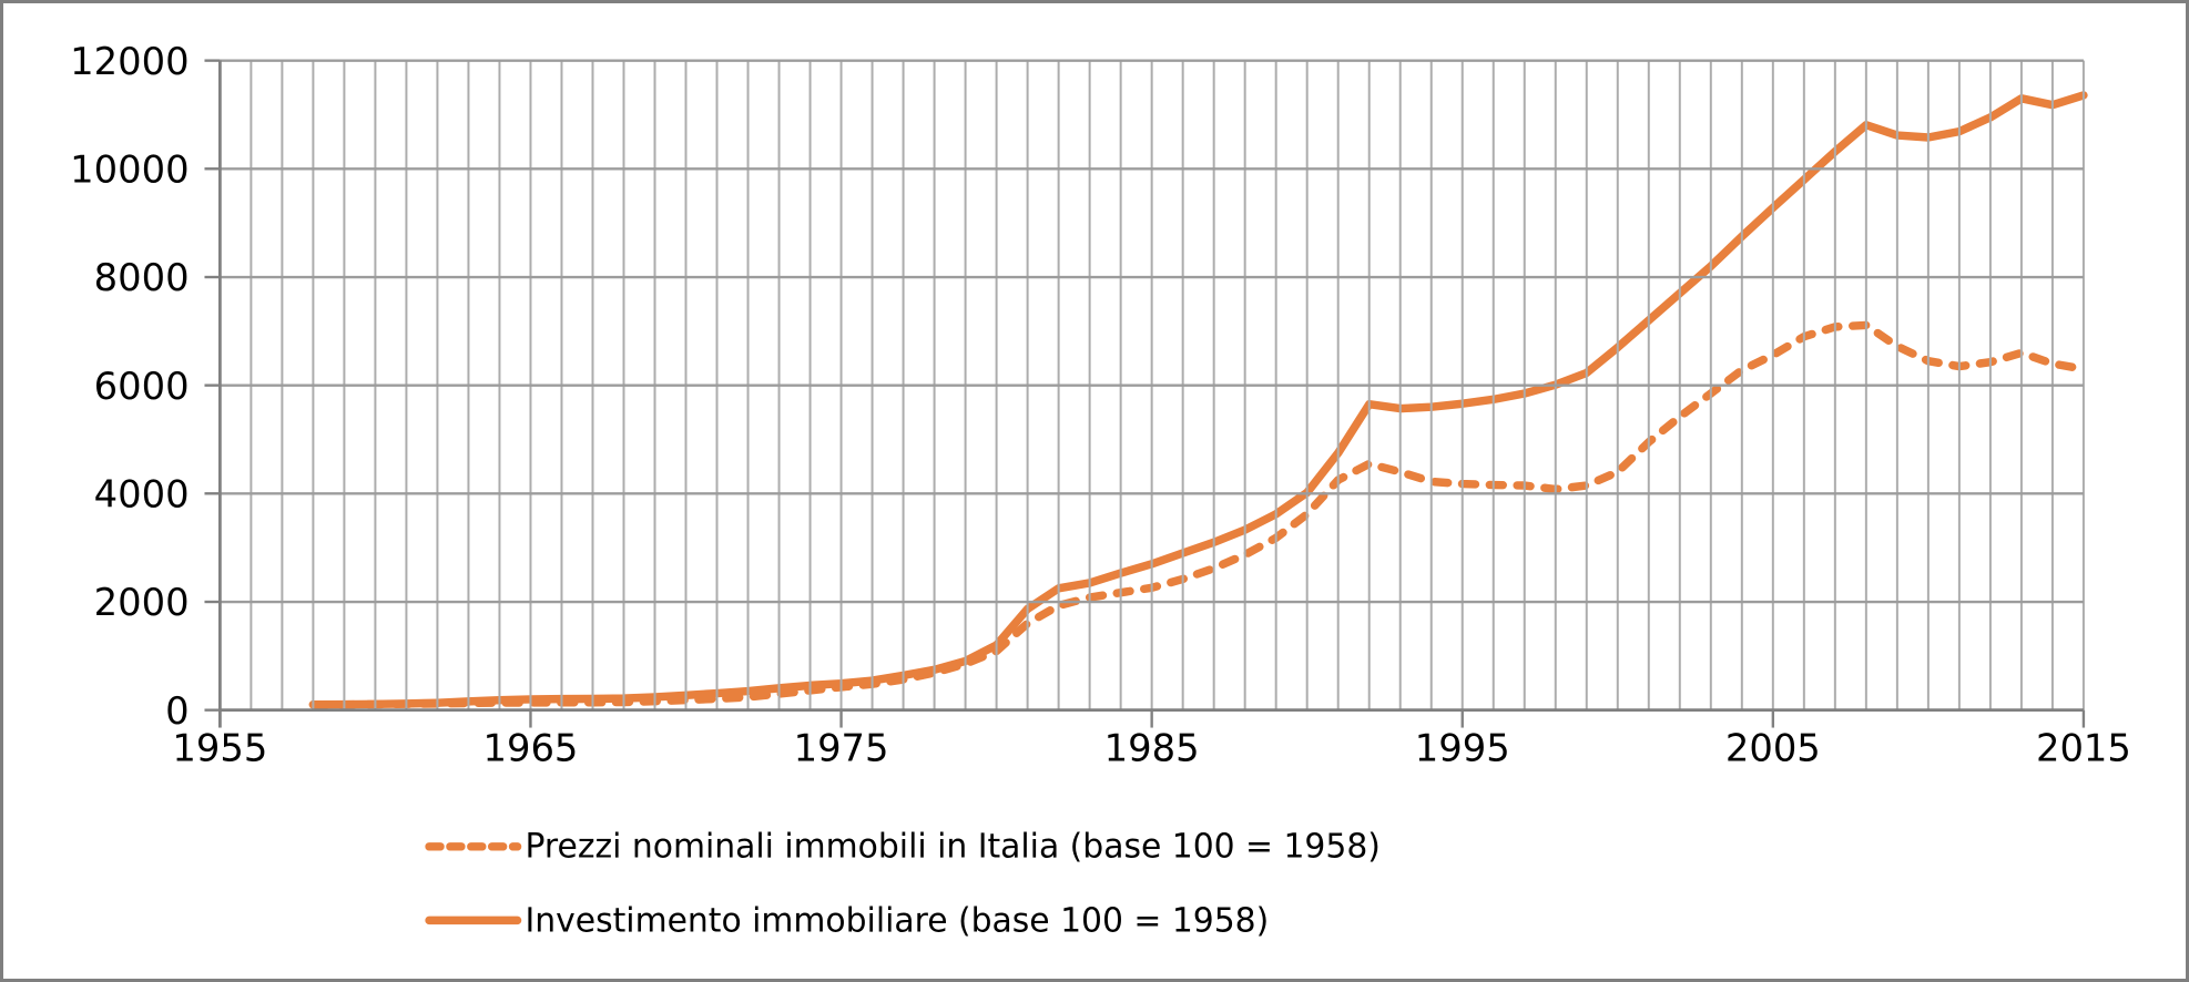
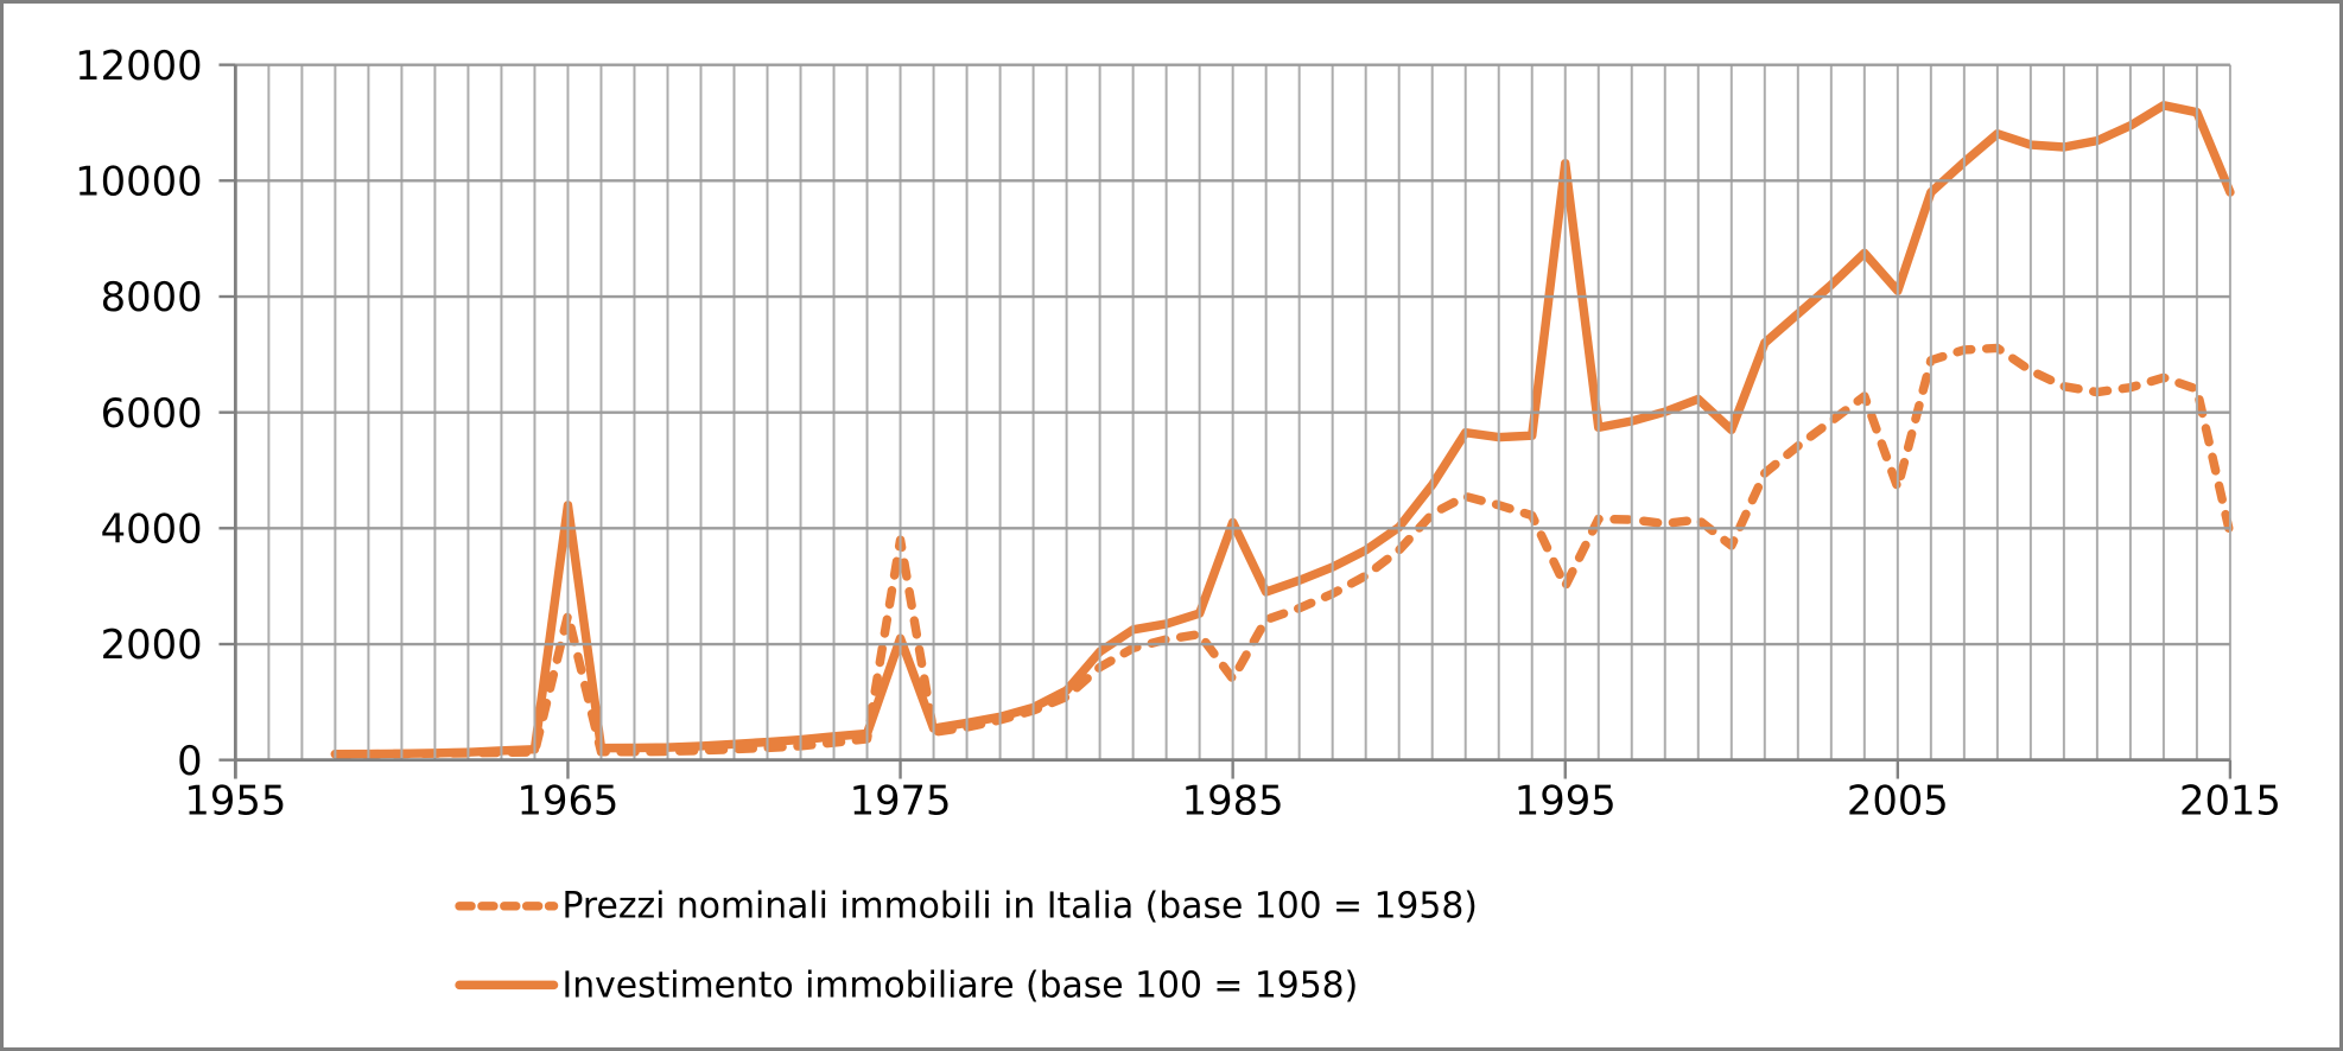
Prezzi nominali immobili in Italia (base 100 = 1958)/1965: 100 -> 2500
Investimento immobiliare (base 100 = 1958)/1965: 200 -> 4400
Prezzi nominali immobili in Italia (base 100 = 1958)/1975: 400 -> 3800
Investimento immobiliare (base 100 = 1958)/1975: 500 -> 2100
Prezzi nominali immobili in Italia (base 100 = 1958)/1985: 2300 -> 1400
Investimento immobiliare (base 100 = 1958)/1985: 2700 -> 4100
Prezzi nominali immobili in Italia (base 100 = 1958)/1995: 4200 -> 3000
Investimento immobiliare (base 100 = 1958)/1995: 5700 -> 10300
Prezzi nominali immobili in Italia (base 100 = 1958)/2000: 4400 -> 3700
Investimento immobiliare (base 100 = 1958)/2000: 6700 -> 5700
Prezzi nominali immobili in Italia (base 100 = 1958)/2005: 6600 -> 4700
Investimento immobiliare (base 100 = 1958)/2005: 9300 -> 8100
Prezzi nominali immobili in Italia (base 100 = 1958)/2015: 6300 -> 3900
Investimento immobiliare (base 100 = 1958)/2015: 11400 -> 9800
